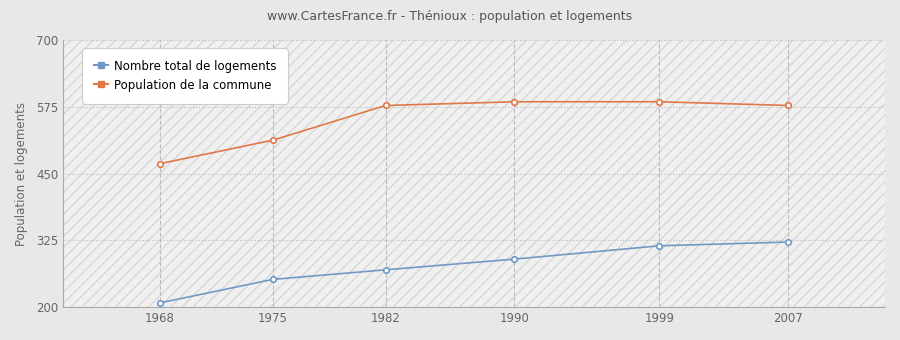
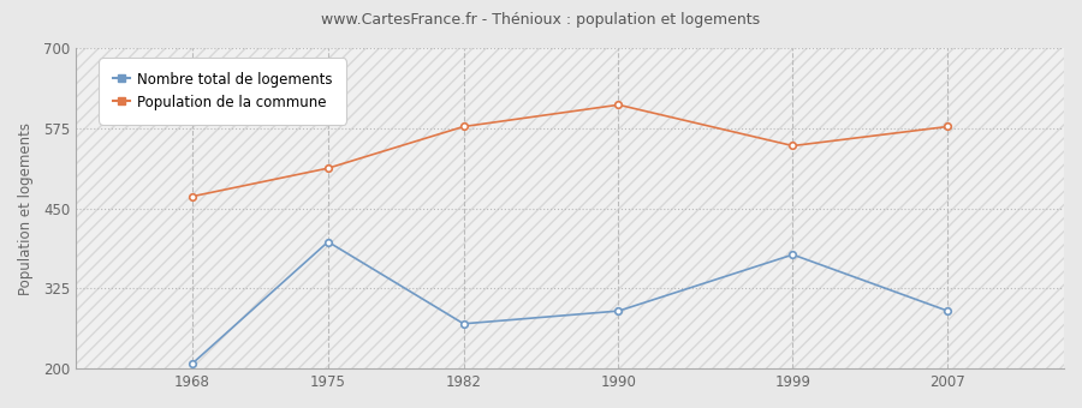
Nombre total de logements/1975: 252 -> 398
Population de la commune/1990: 585 -> 612
Nombre total de logements/1999: 315 -> 378
Population de la commune/1999: 585 -> 548
Nombre total de logements/2007: 322 -> 290
